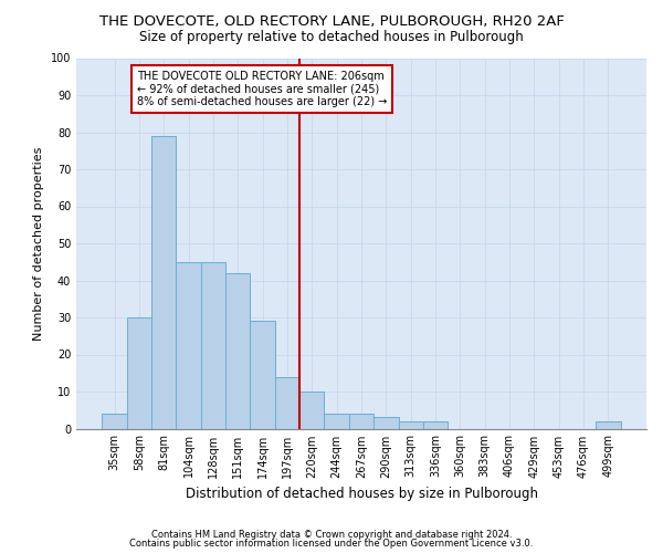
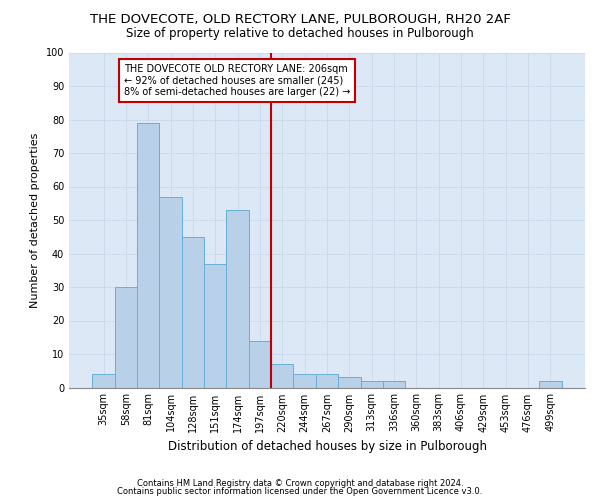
104sqm: 45 -> 57
151sqm: 42 -> 37
174sqm: 29 -> 53
220sqm: 10 -> 7
